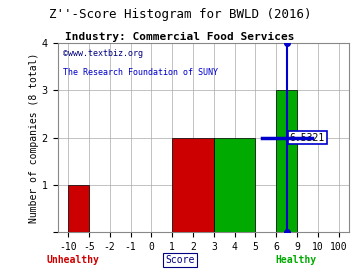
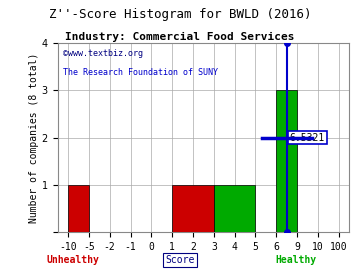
2: 2 -> 1
4: 2 -> 1
